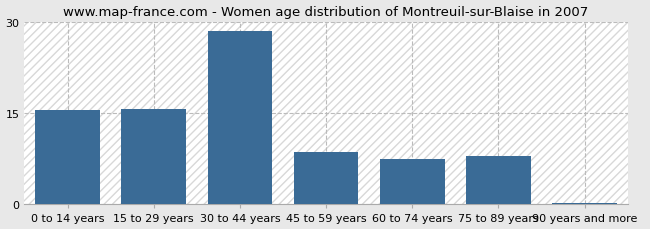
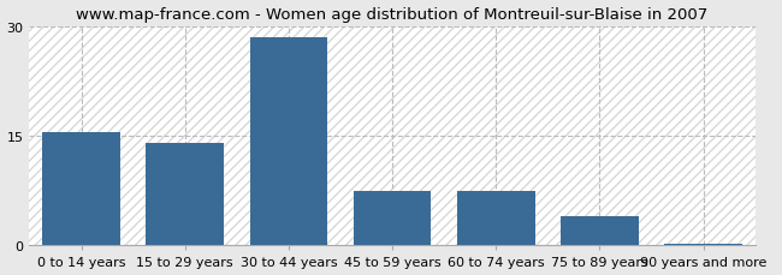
15 to 29 years: 15.6 -> 14.0
45 to 59 years: 8.6 -> 7.5
75 to 89 years: 8.0 -> 4.0
